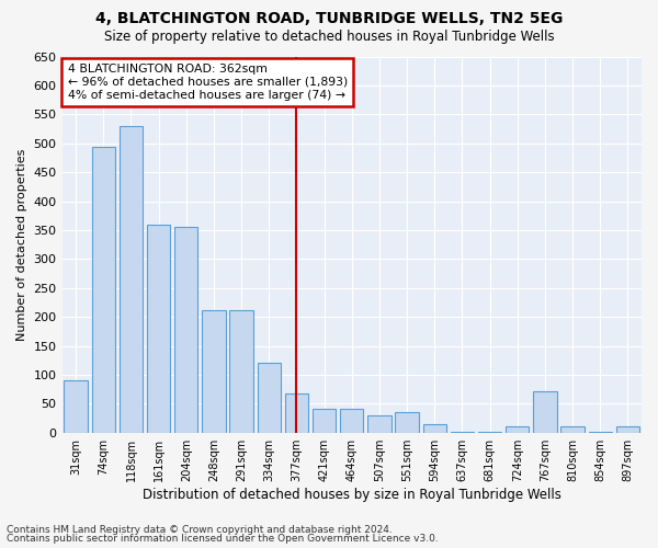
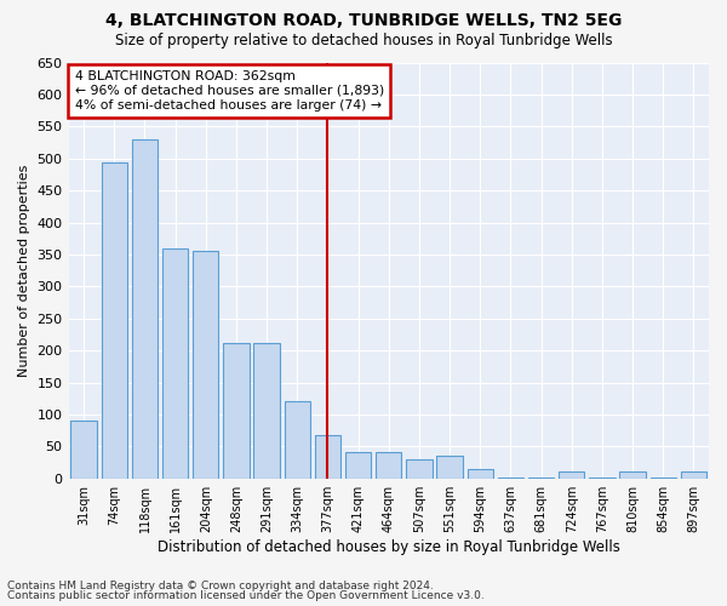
767sqm: 72 -> 2
